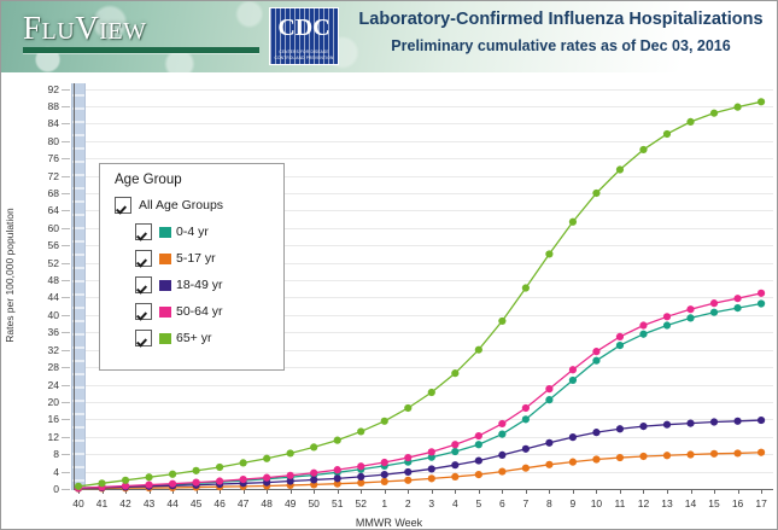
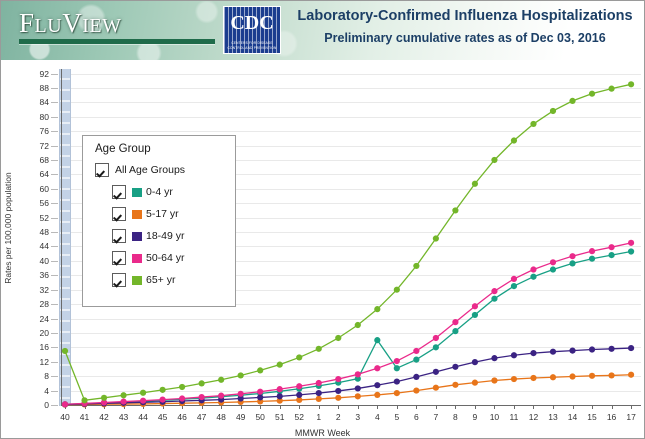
65+ yr/40: 1 -> 15
0-4 yr/4: 9 -> 18
